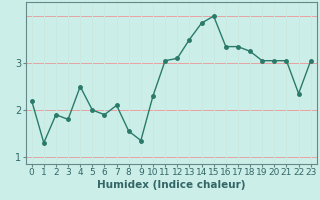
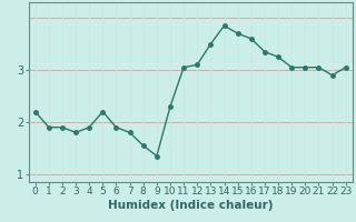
1: 1.30 -> 1.90
4: 2.50 -> 1.90
5: 2.00 -> 2.20
7: 2.10 -> 1.80
15: 4.00 -> 3.70
16: 3.35 -> 3.60
22: 2.35 -> 2.90
